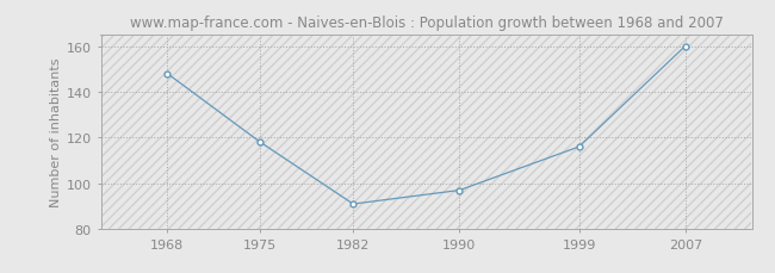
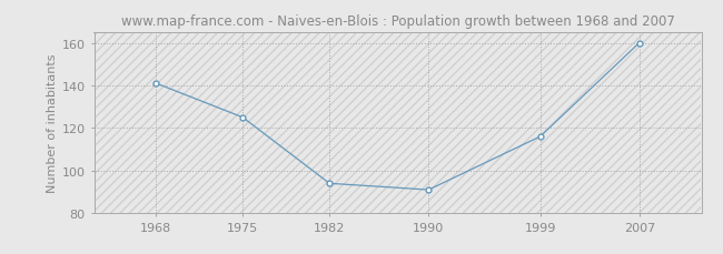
1968: 148 -> 141
1975: 118 -> 125
1982: 91 -> 94
1990: 97 -> 91
